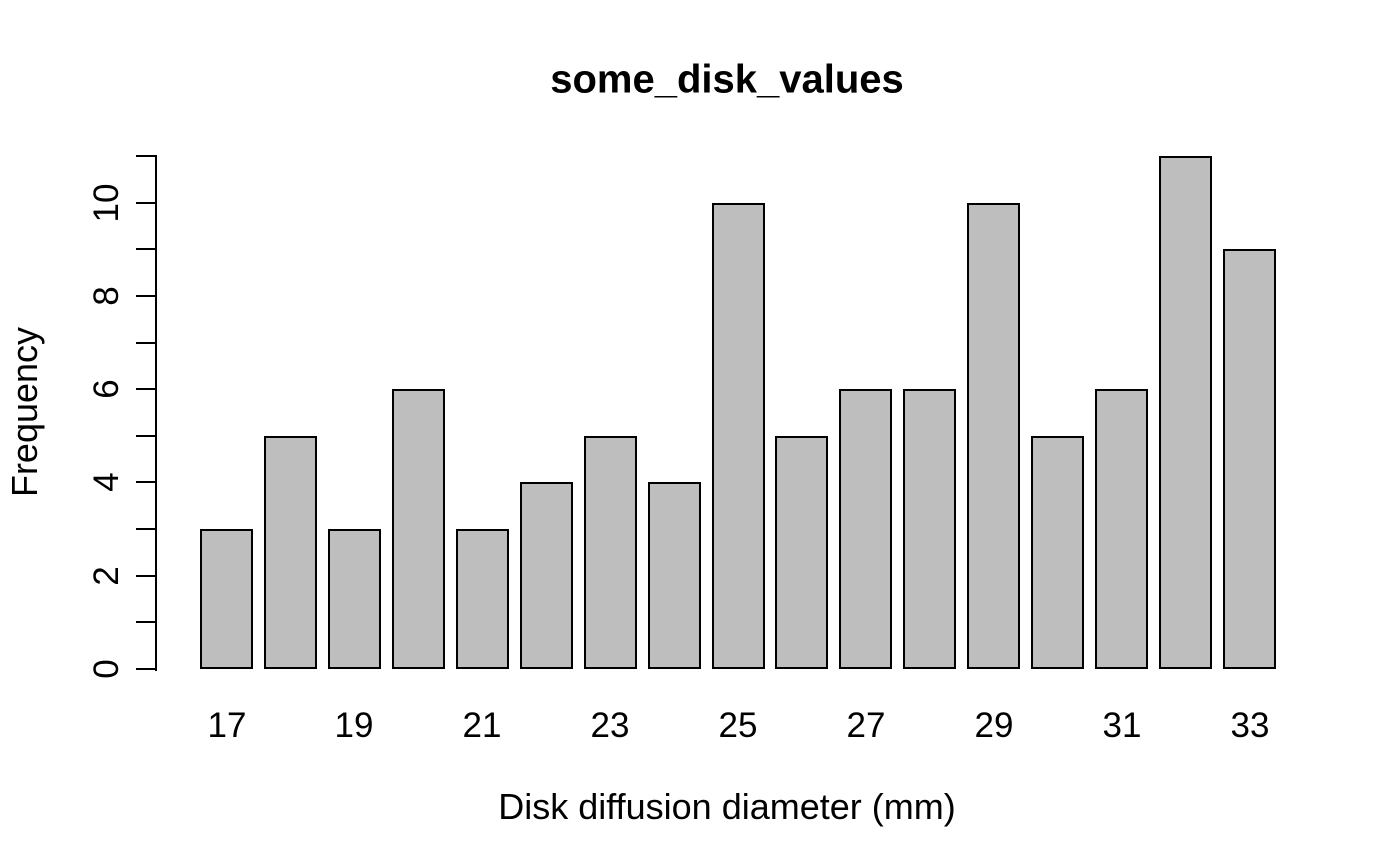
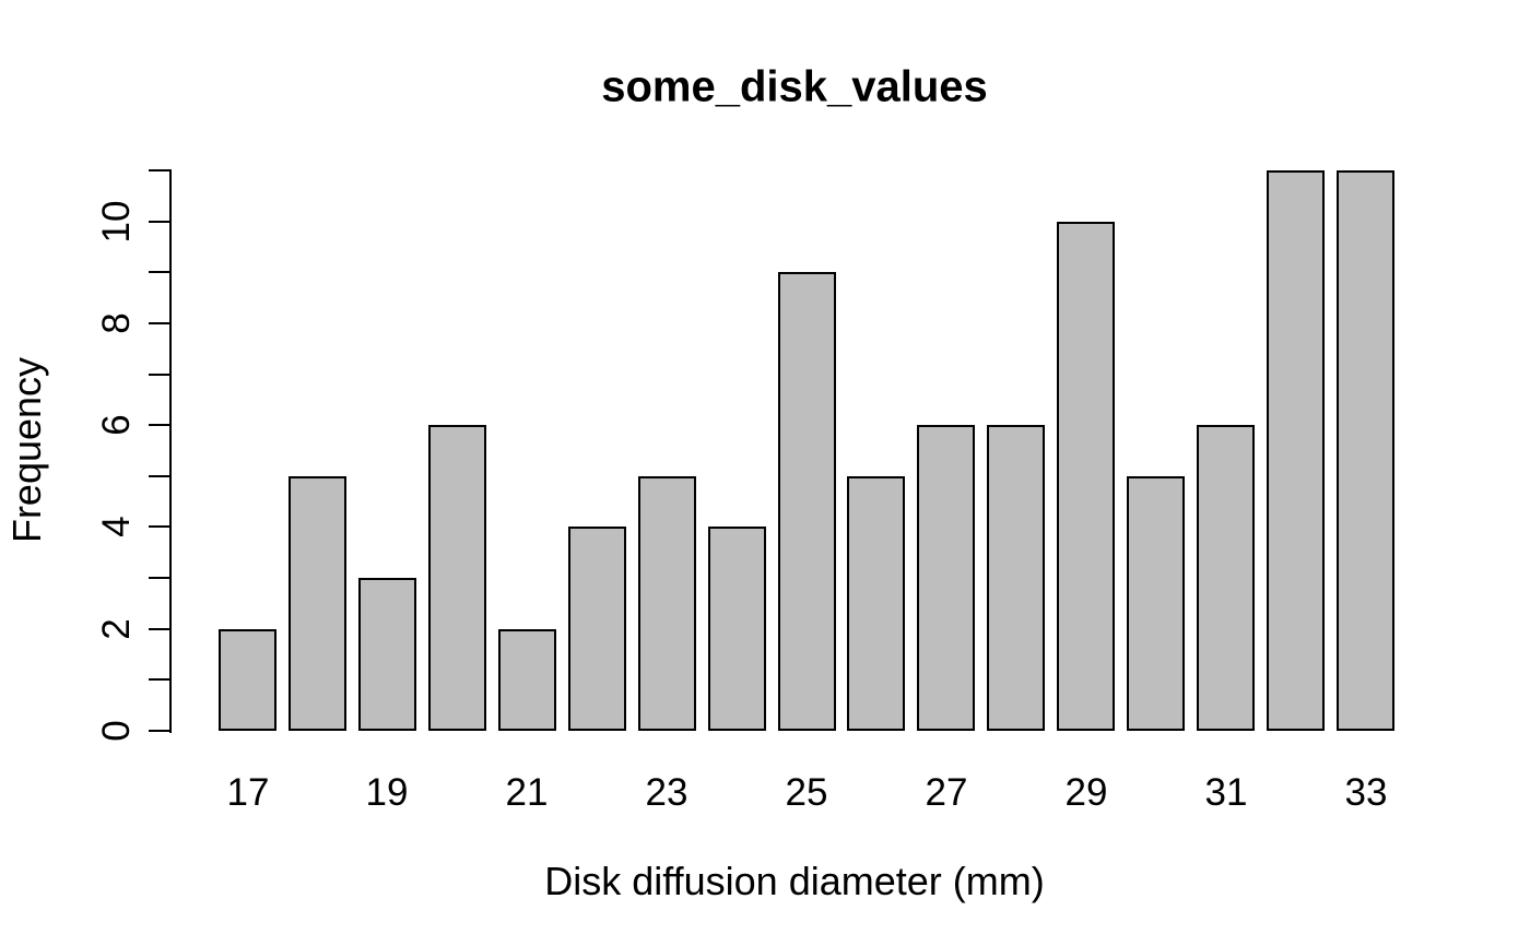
17: 3 -> 2
21: 3 -> 2
25: 10 -> 9
33: 9 -> 11
